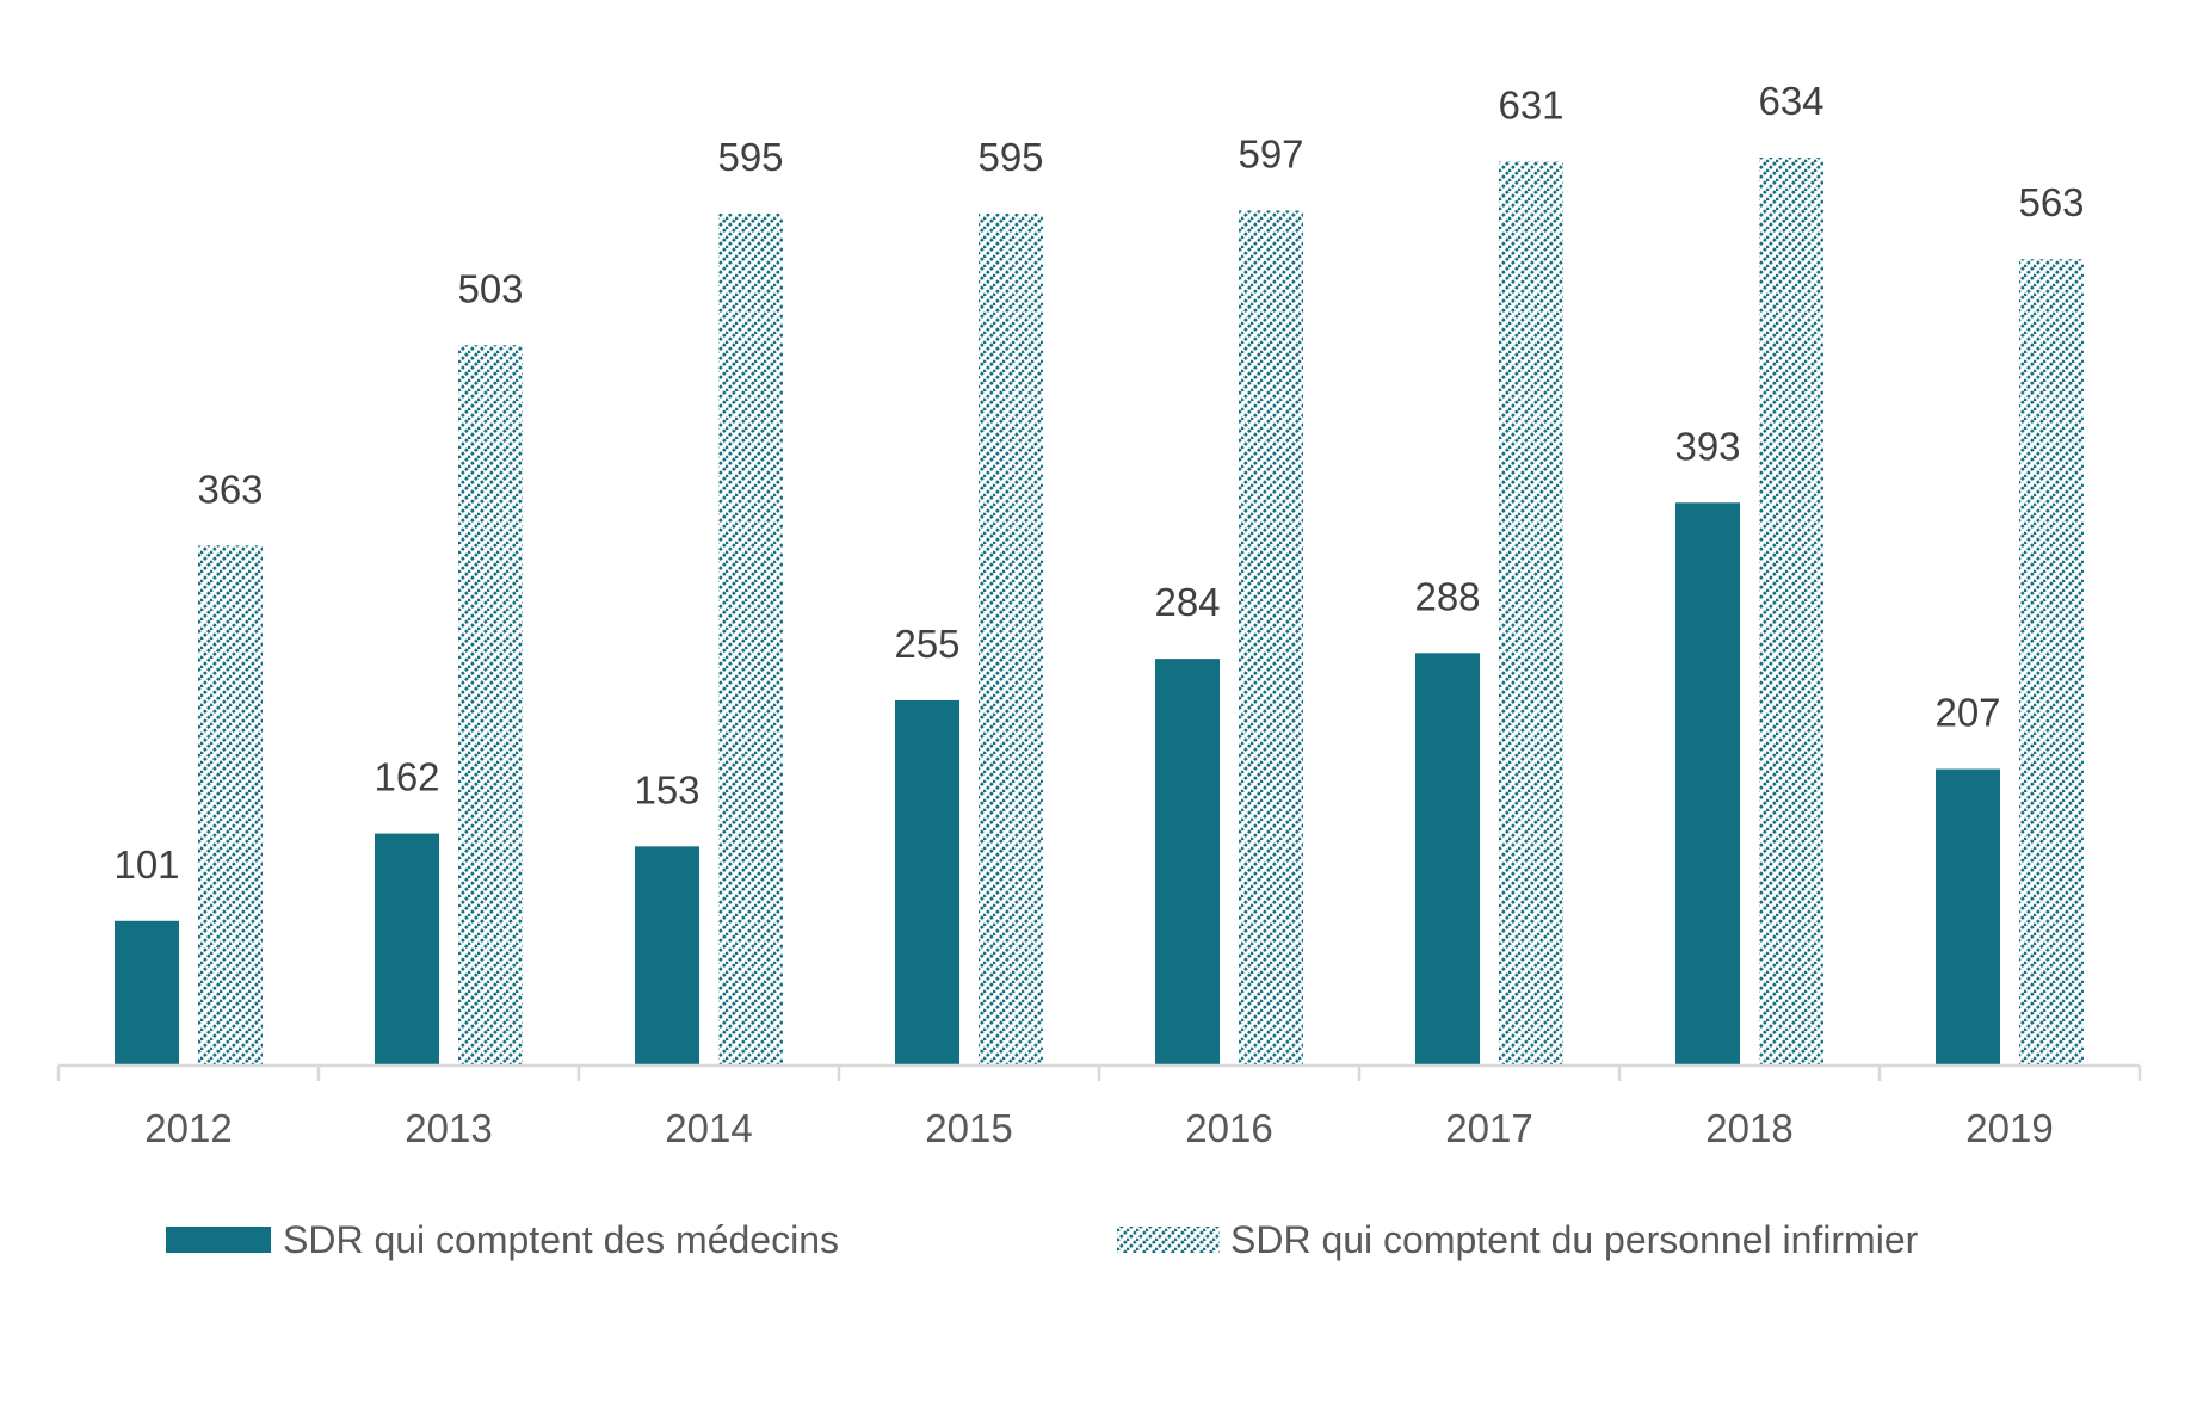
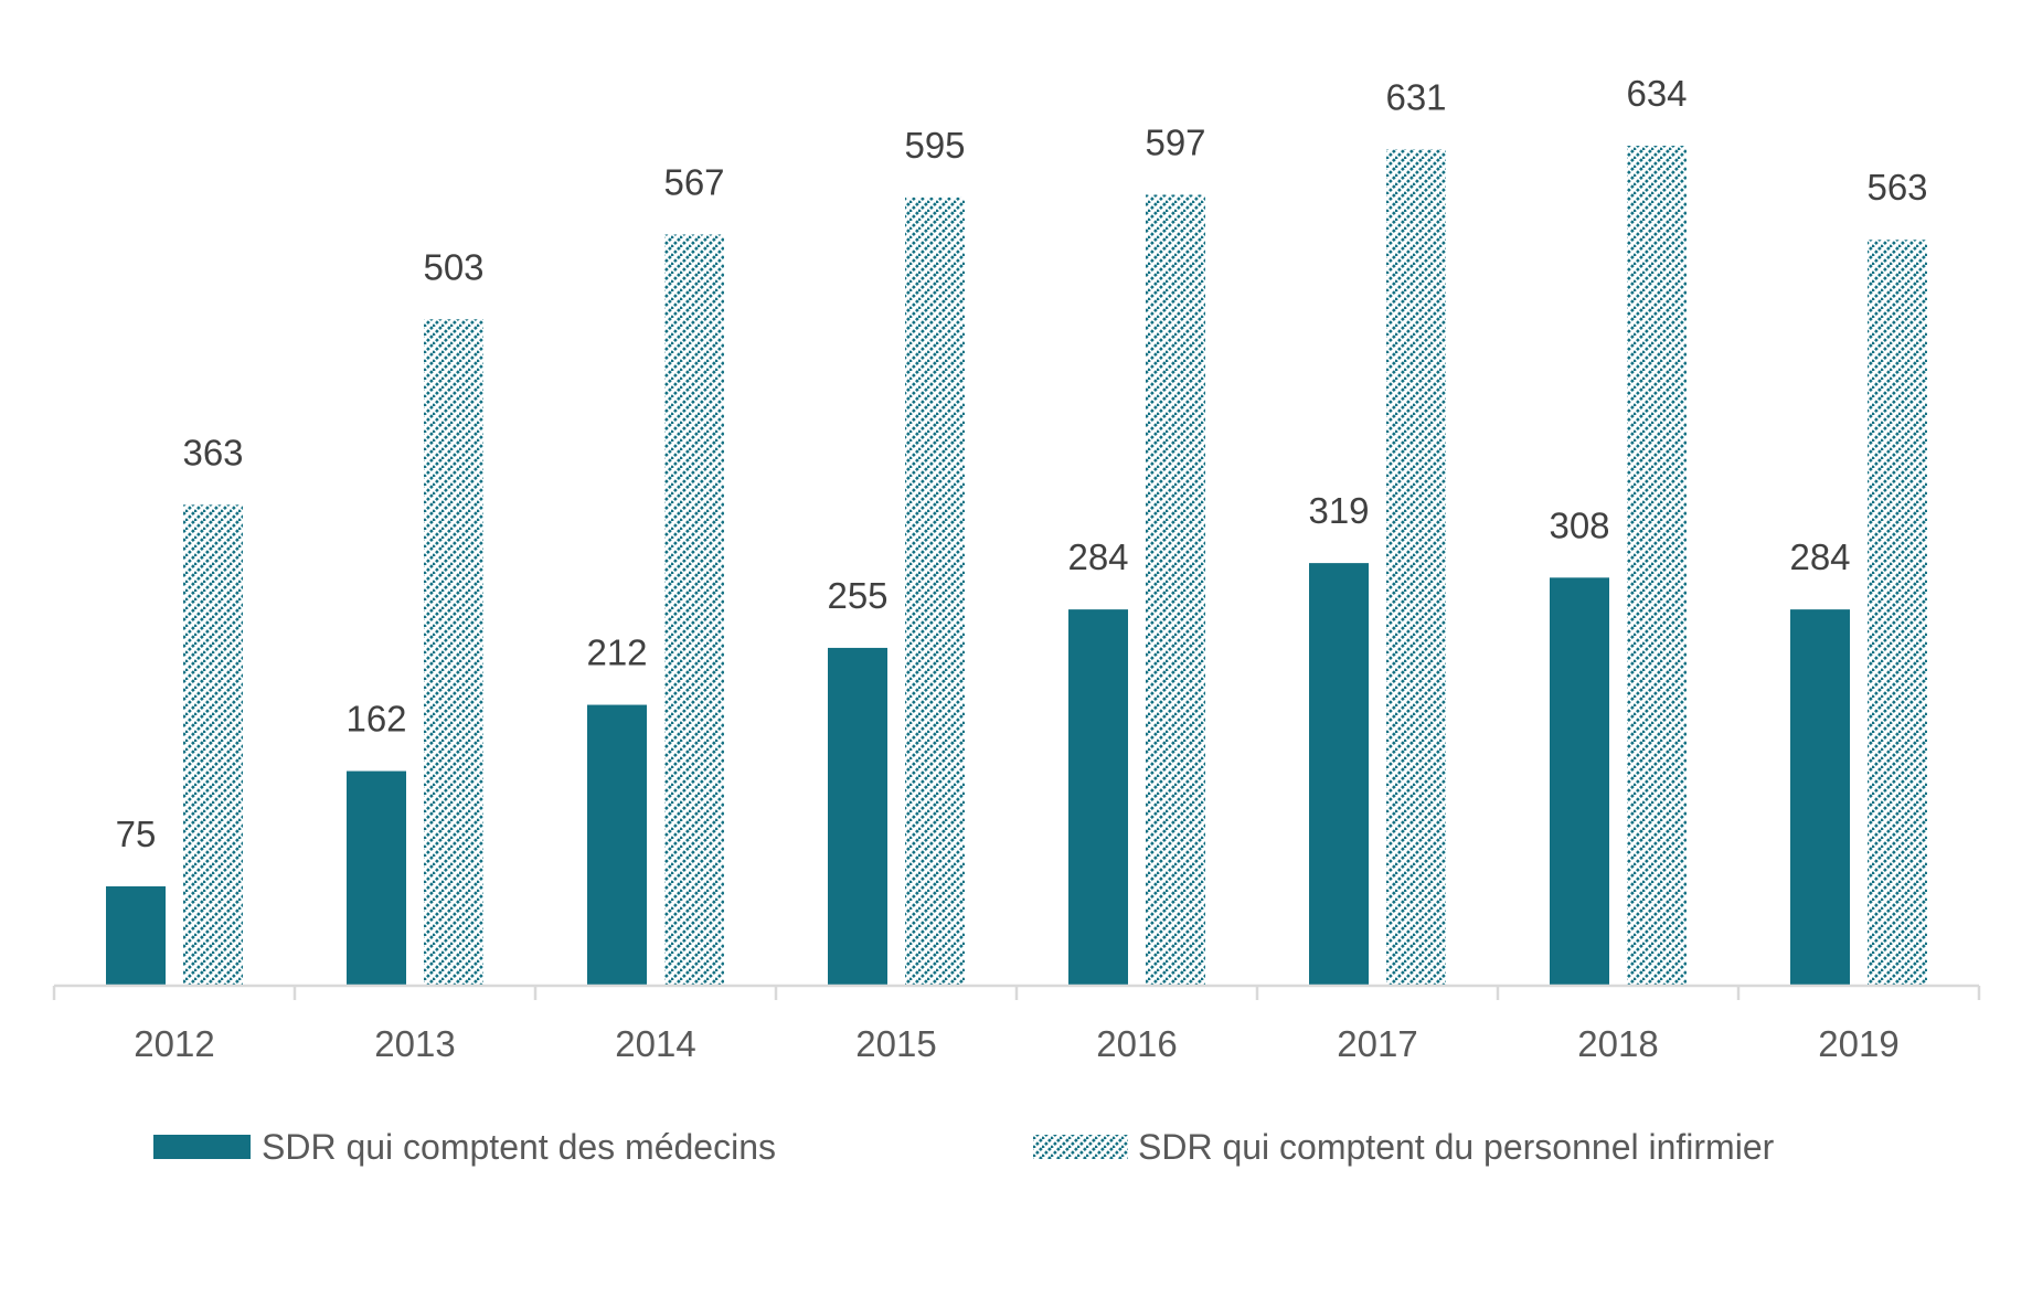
SDR qui comptent des médecins/2012: 101 -> 75
SDR qui comptent des médecins/2014: 153 -> 212
SDR qui comptent du personnel infirmier/2014: 595 -> 567
SDR qui comptent des médecins/2017: 288 -> 319
SDR qui comptent des médecins/2018: 393 -> 308
SDR qui comptent des médecins/2019: 207 -> 284
